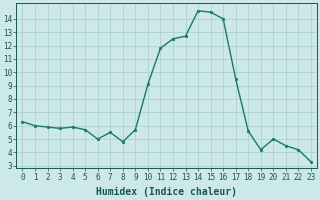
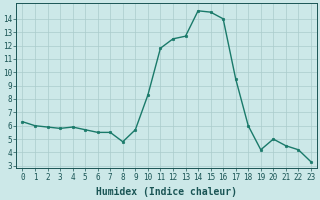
6: 5.0 -> 5.5
10: 9.1 -> 8.3
18: 5.6 -> 6.0
